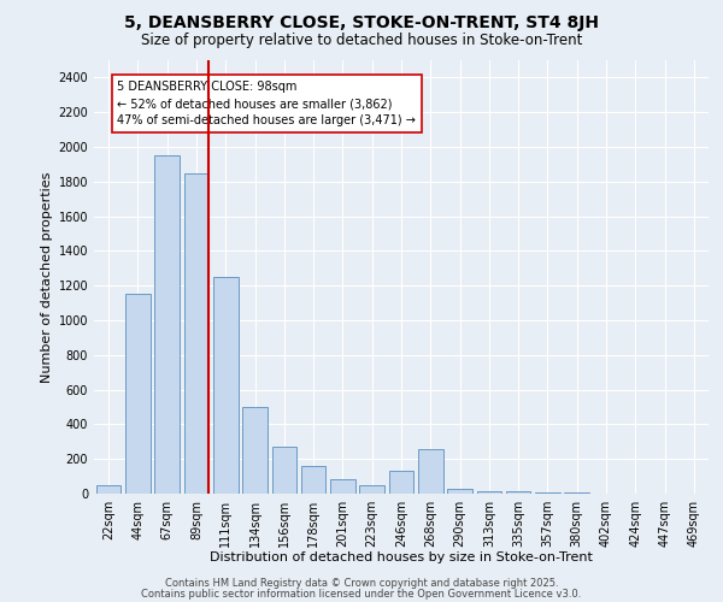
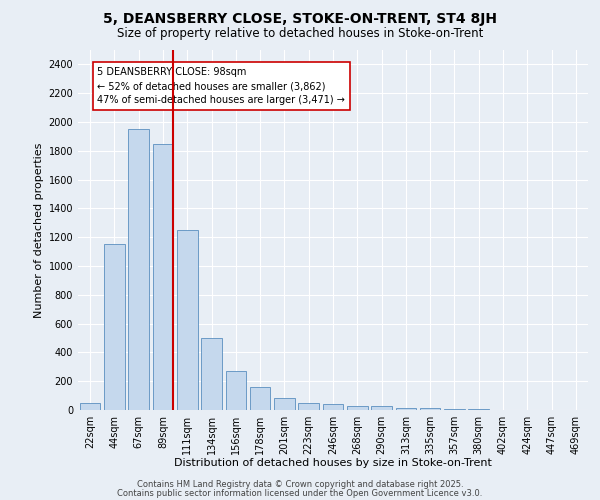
246sqm: 130 -> 40
268sqm: 260 -> 30
